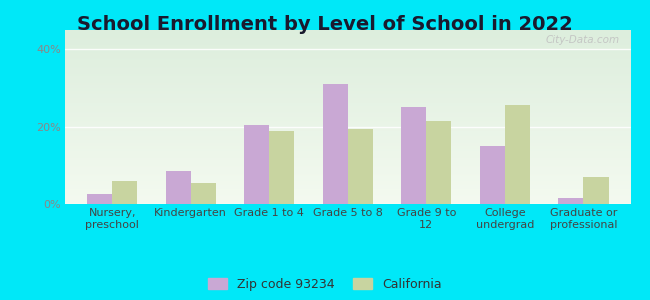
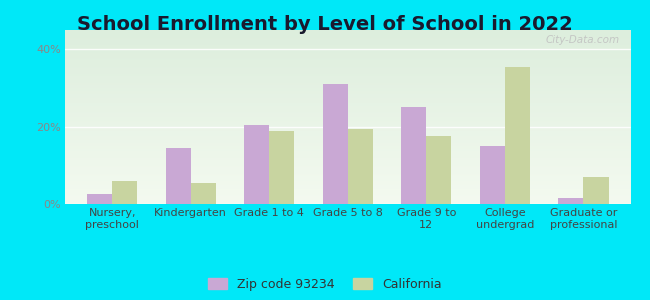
Zip code 93234/Kindergarten: 8.5% -> 14.5%
California/Grade 9 to 12: 21.5% -> 17.5%
California/College undergrad: 25.5% -> 35.5%
